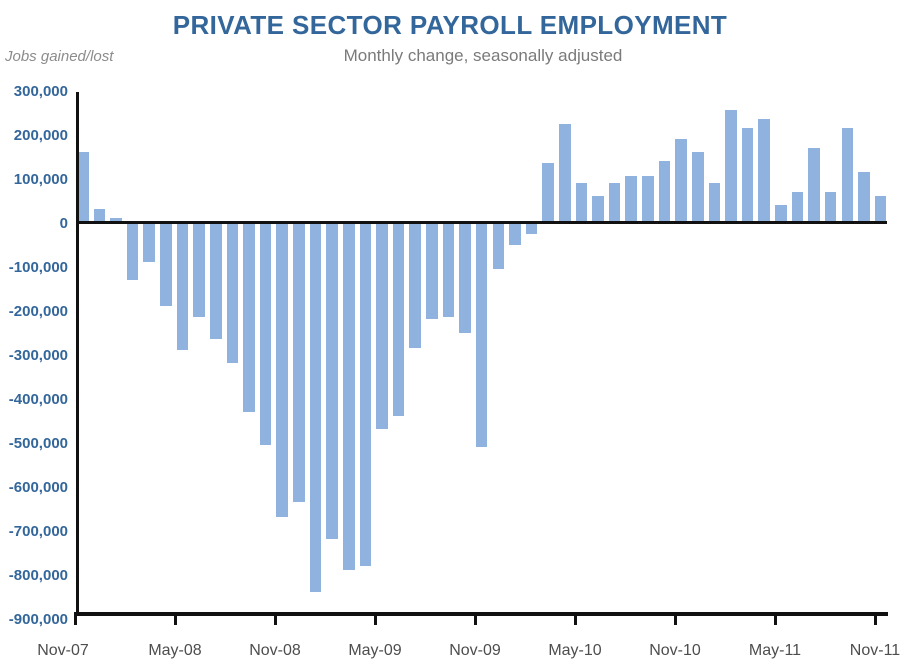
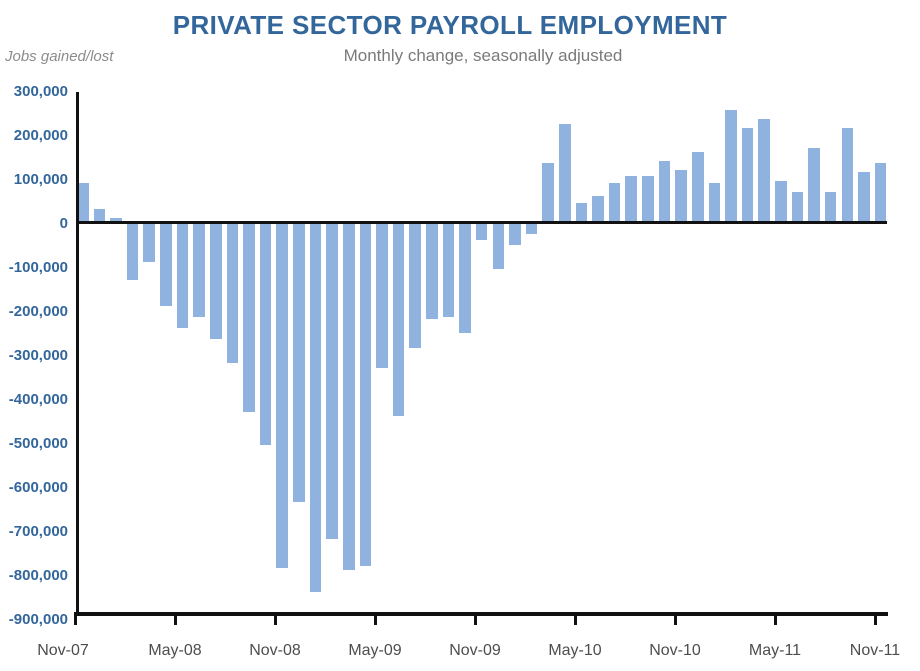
Nov-07: 160000 -> 90000
May-08: -290000 -> -240000
Nov-08: -670000 -> -780000
May-09: -470000 -> -330000
Nov-09: -510000 -> -40000
May-10: 90000 -> 40000
Nov-10: 190000 -> 120000
May-11: 40000 -> 100000
Nov-11: 60000 -> 140000
